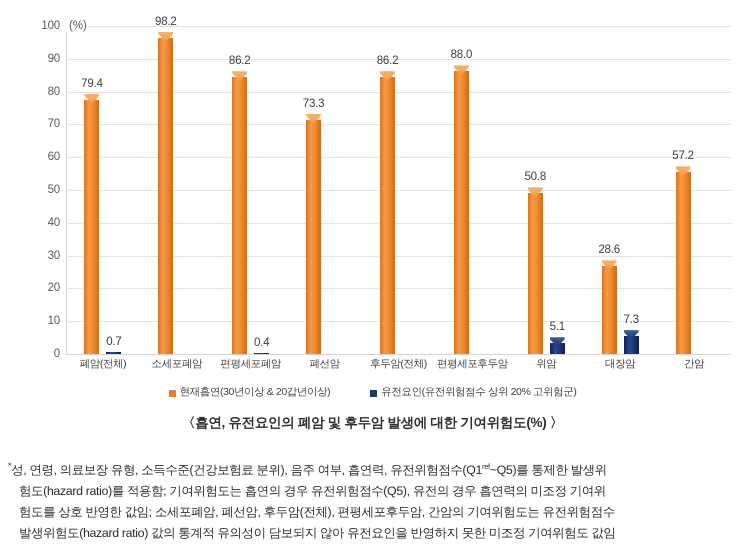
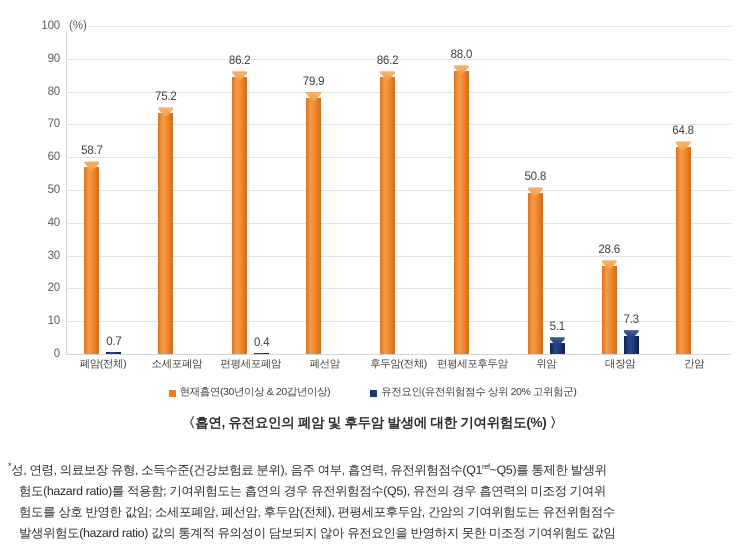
현재흡연(30년이상 & 20갑년이상)/폐암(전체): 79.4 -> 58.7
현재흡연(30년이상 & 20갑년이상)/소세포폐암: 98.2 -> 75.2
현재흡연(30년이상 & 20갑년이상)/폐선암: 73.3 -> 79.9
현재흡연(30년이상 & 20갑년이상)/간암: 57.2 -> 64.8
